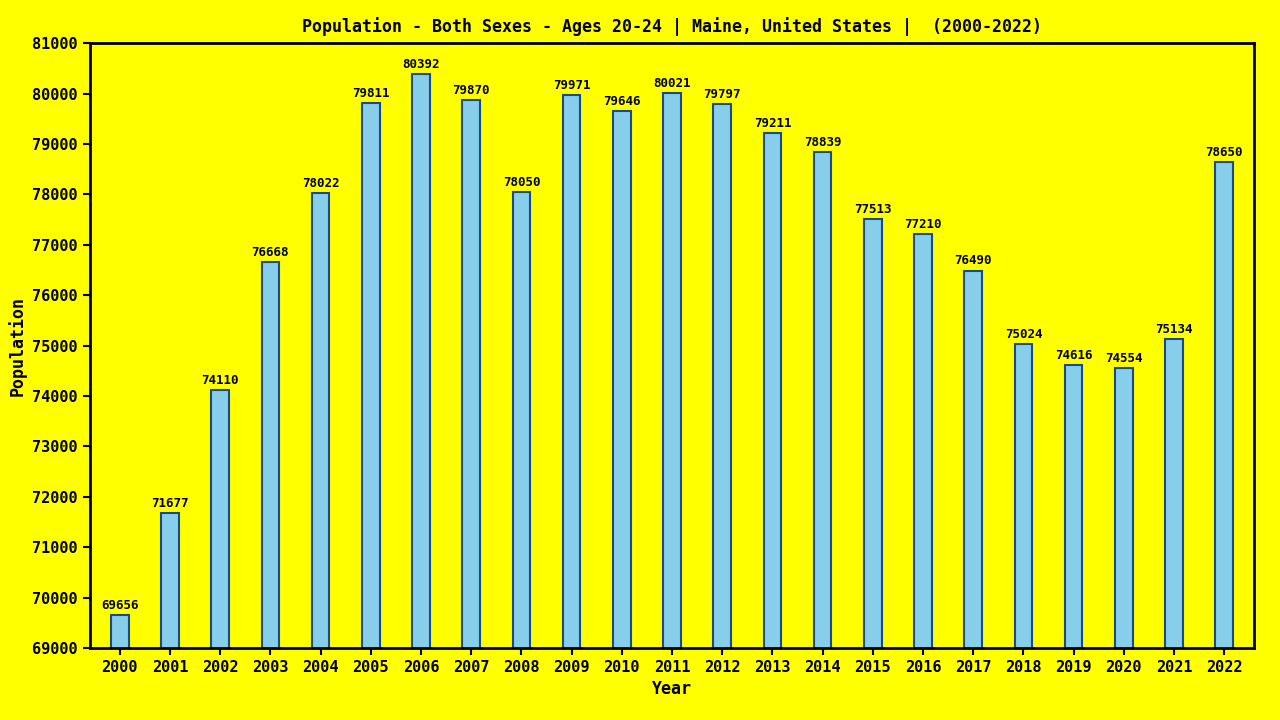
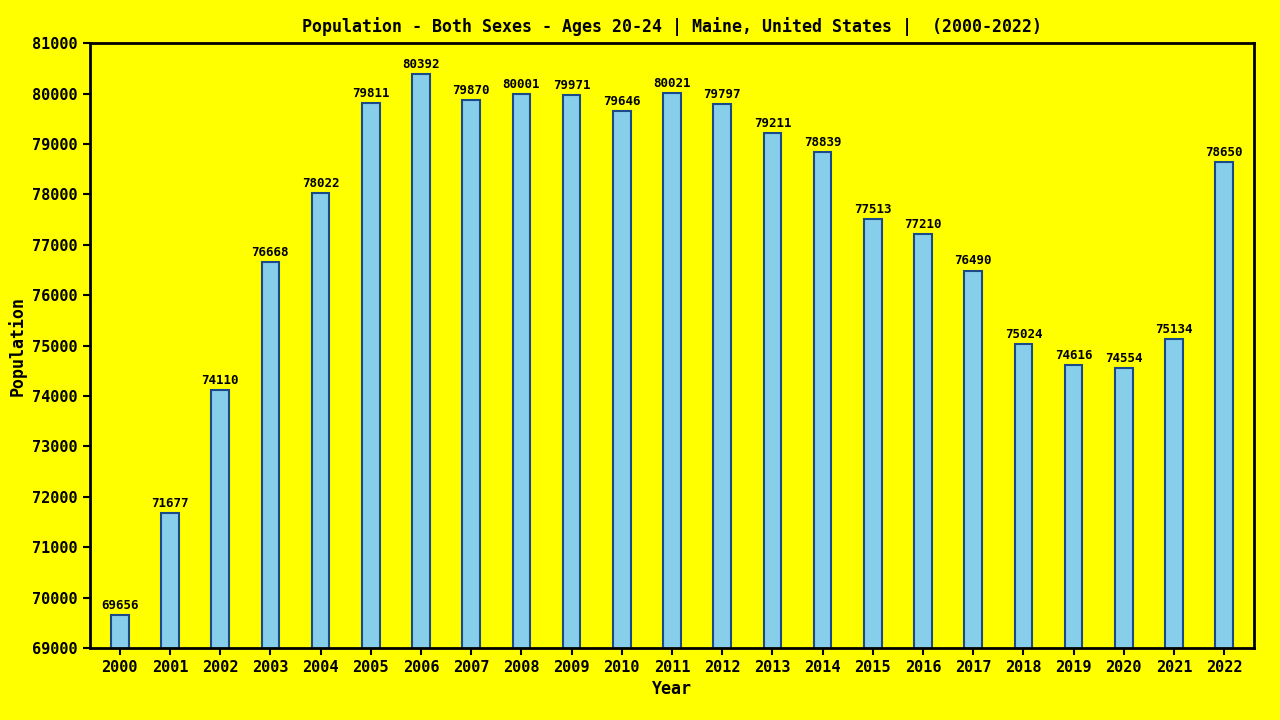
2008: 78050 -> 80001
